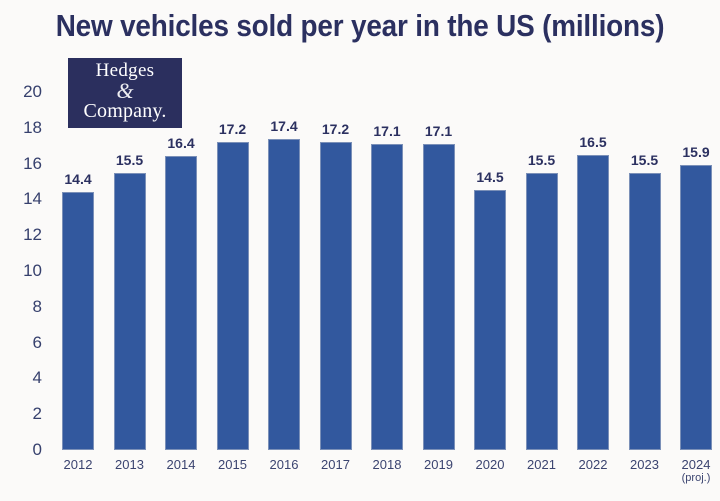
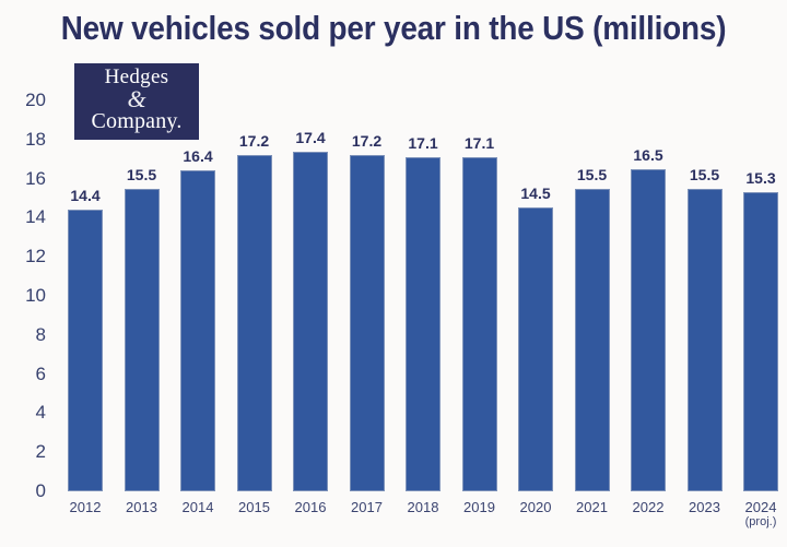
2024: 15.9 -> 15.3
